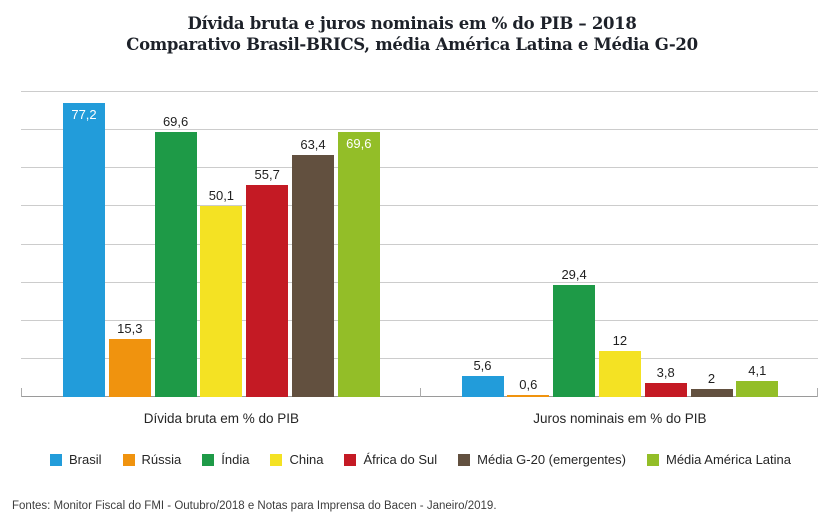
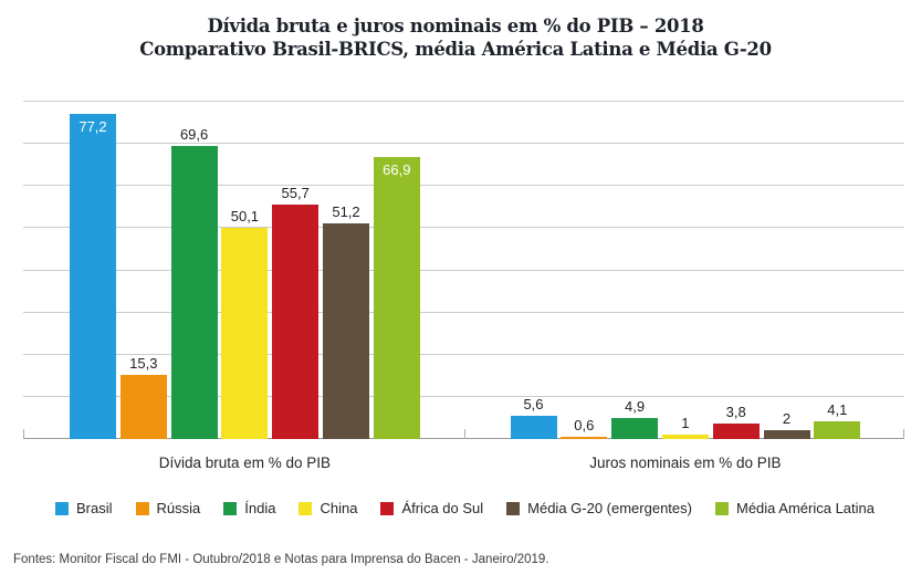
Média G-20 (emergentes)/Dívida bruta em % do PIB: 63,4 -> 51,2
Média América Latina/Dívida bruta em % do PIB: 69,6 -> 66,9
Índia/Juros nominais em % do PIB: 29,4 -> 4,9
China/Juros nominais em % do PIB: 12 -> 1
